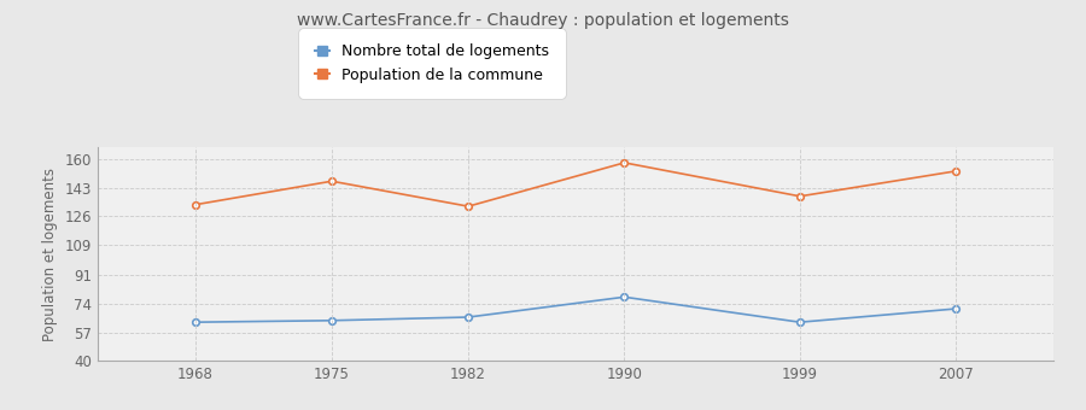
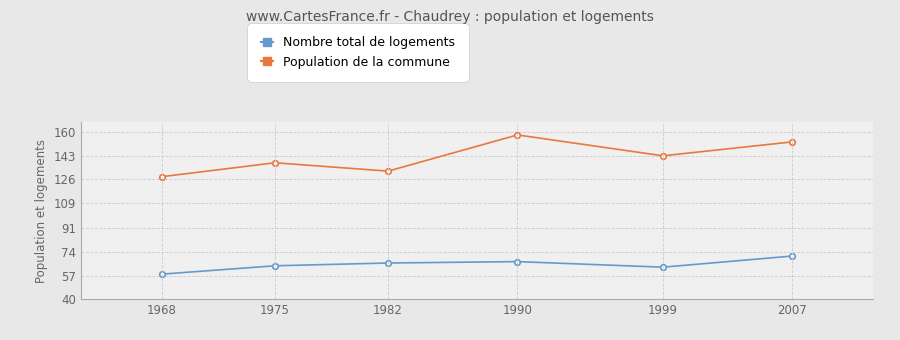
Nombre total de logements/1968: 63 -> 58
Population de la commune/1968: 133 -> 128
Population de la commune/1975: 147 -> 138
Nombre total de logements/1990: 78 -> 67
Population de la commune/1999: 138 -> 143
